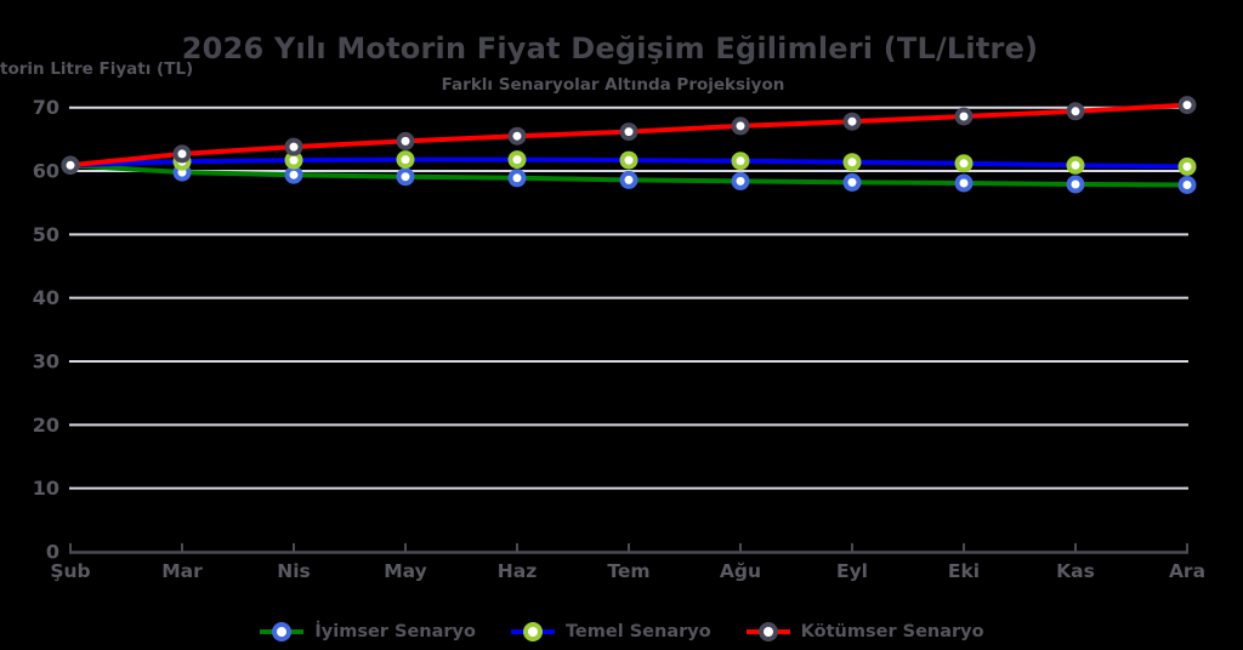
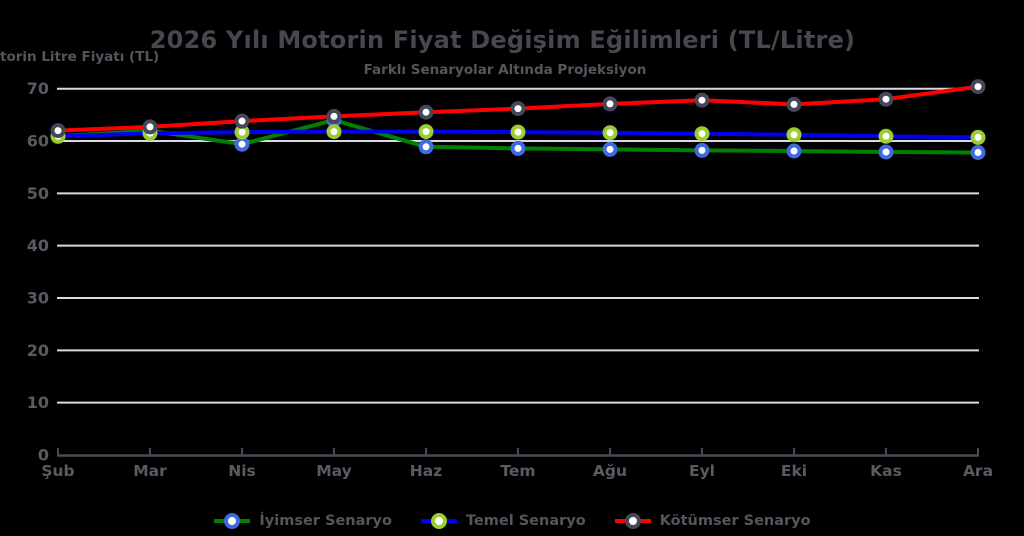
Kötümser Senaryo/Şub: 61 -> 62
İyimser Senaryo/Mar: 60 -> 62
İyimser Senaryo/May: 59 -> 64
Kötümser Senaryo/Eki: 69 -> 67
Kötümser Senaryo/Kas: 69 -> 68
